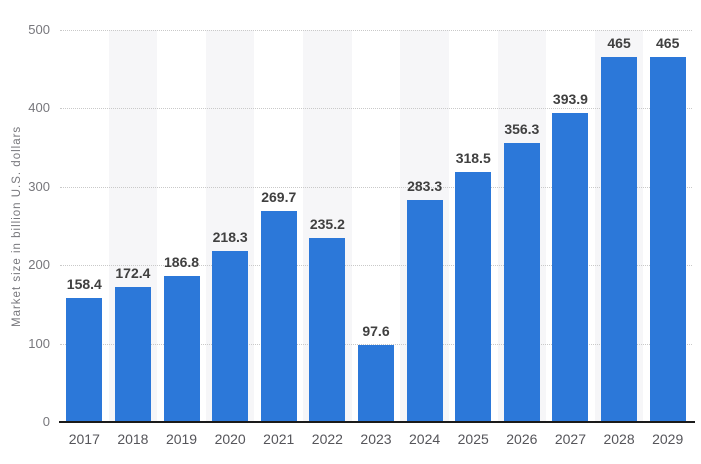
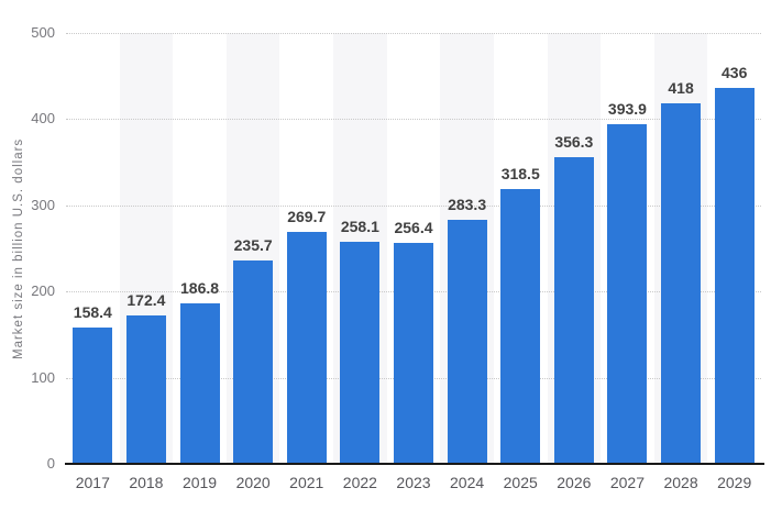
2020: 218.3 -> 235.7
2022: 235.2 -> 258.1
2023: 97.6 -> 256.4
2028: 465 -> 418
2029: 465 -> 436
